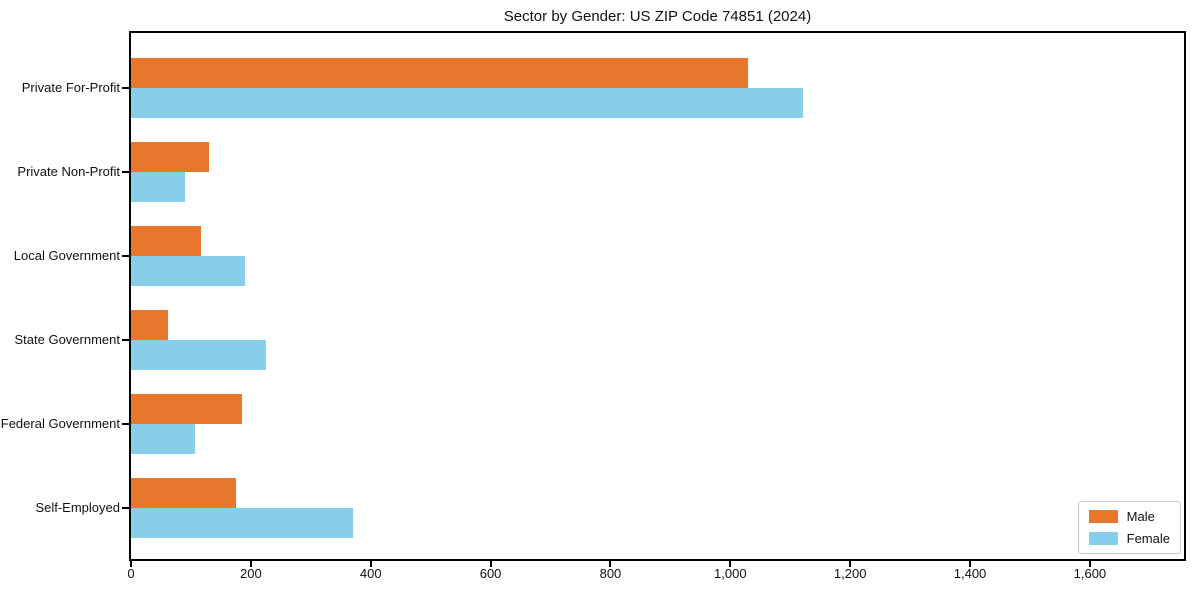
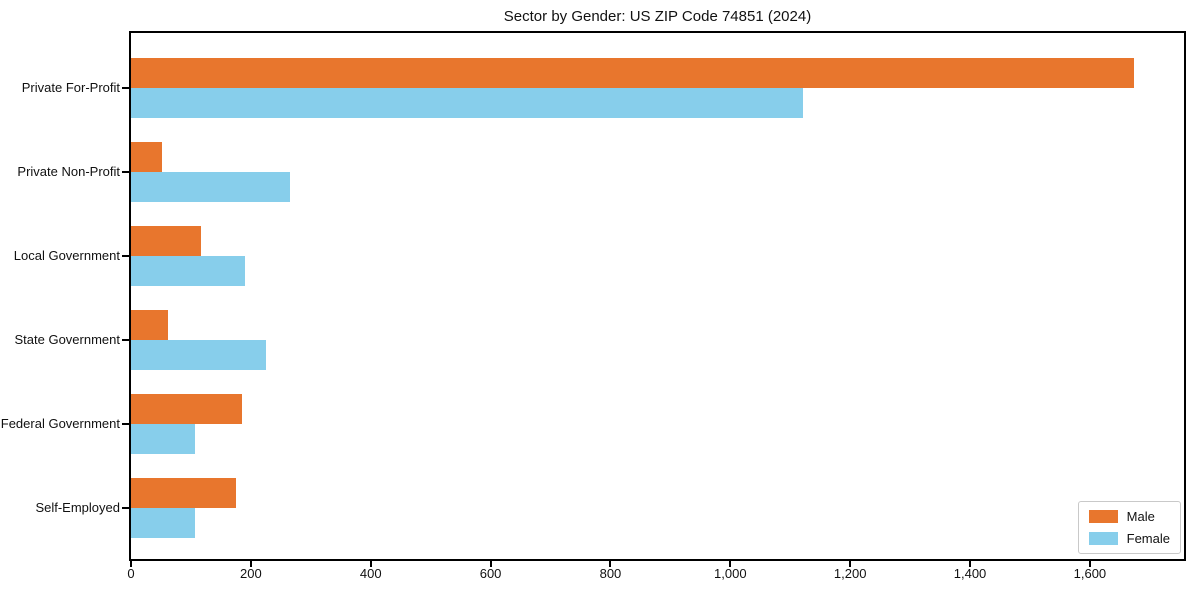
Male/Private For-Profit: 1030 -> 1670
Male/Private Non-Profit: 130 -> 50
Female/Private Non-Profit: 90 -> 270
Female/Self-Employed: 370 -> 110
